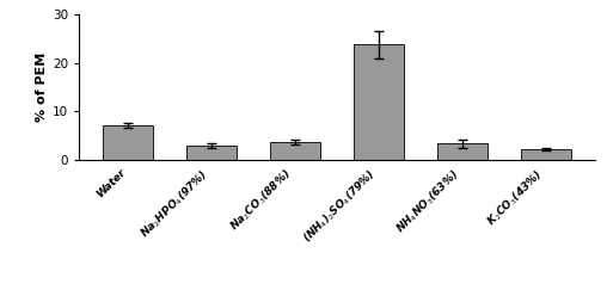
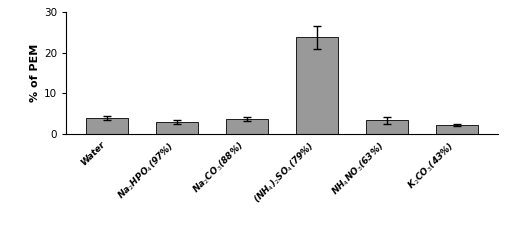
Water: 7.0 -> 3.8
